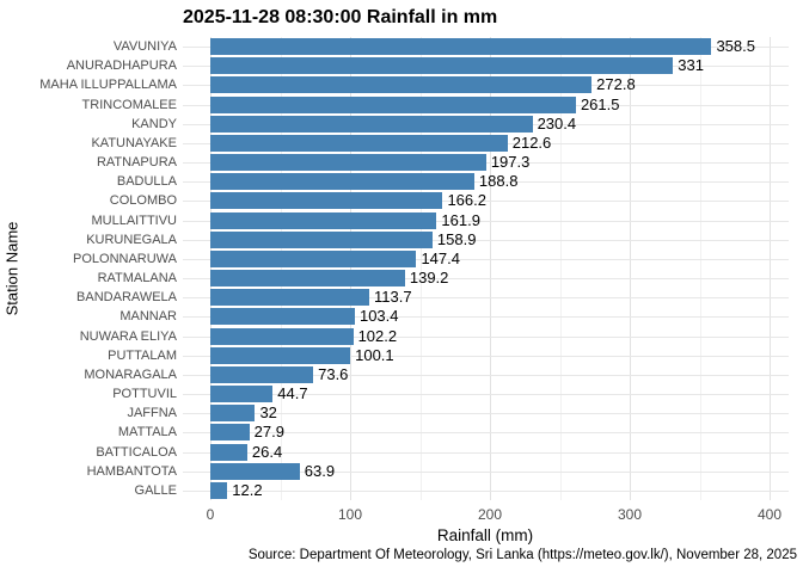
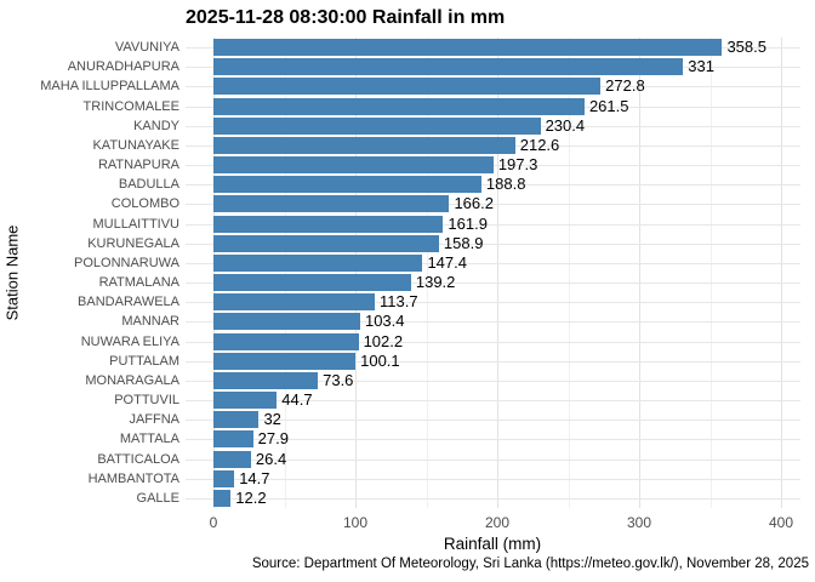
HAMBANTOTA: 63.9 -> 14.7
